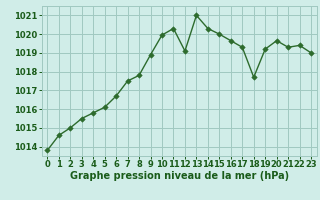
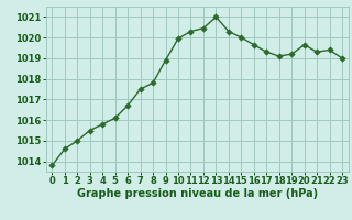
12: 1019.1 -> 1020.5
18: 1017.7 -> 1019.1
